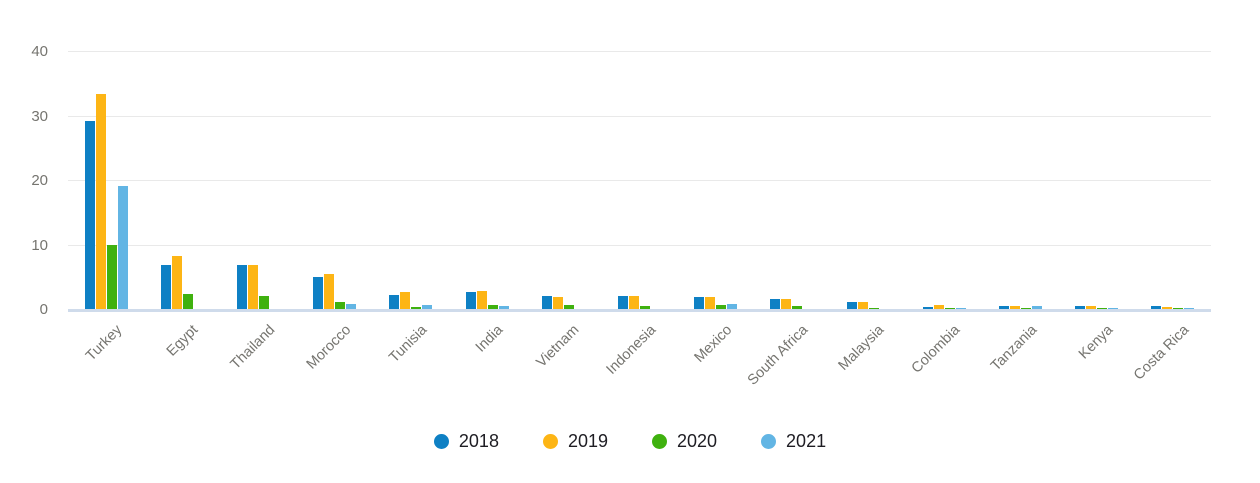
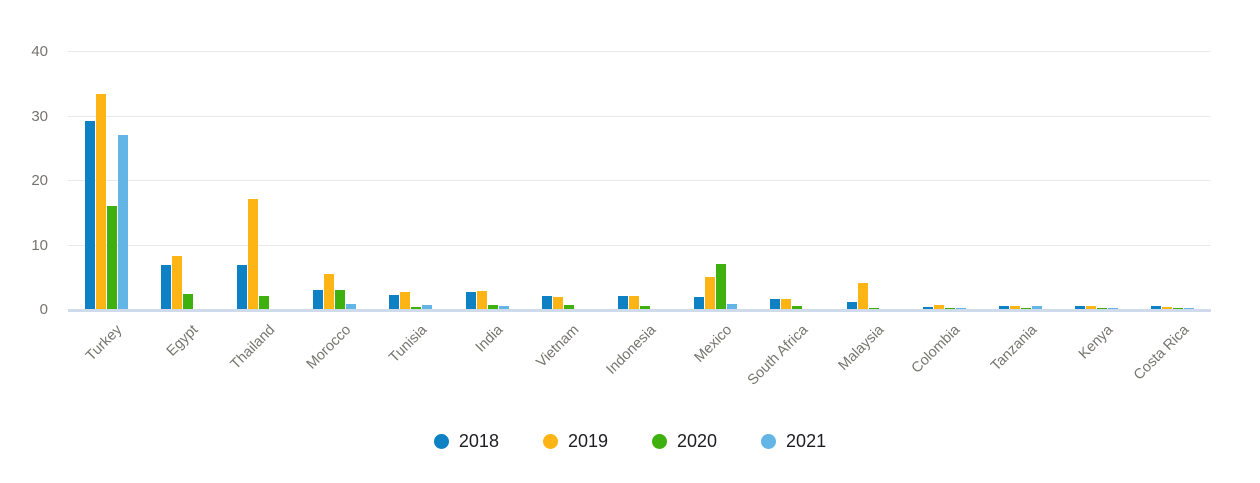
2020/Turkey: 10 -> 16
2021/Turkey: 19 -> 27
2019/Thailand: 7 -> 17
2018/Morocco: 5 -> 3
2020/Morocco: 1 -> 3
2019/Mexico: 2 -> 5
2020/Mexico: 1 -> 7
2019/Malaysia: 1 -> 4
